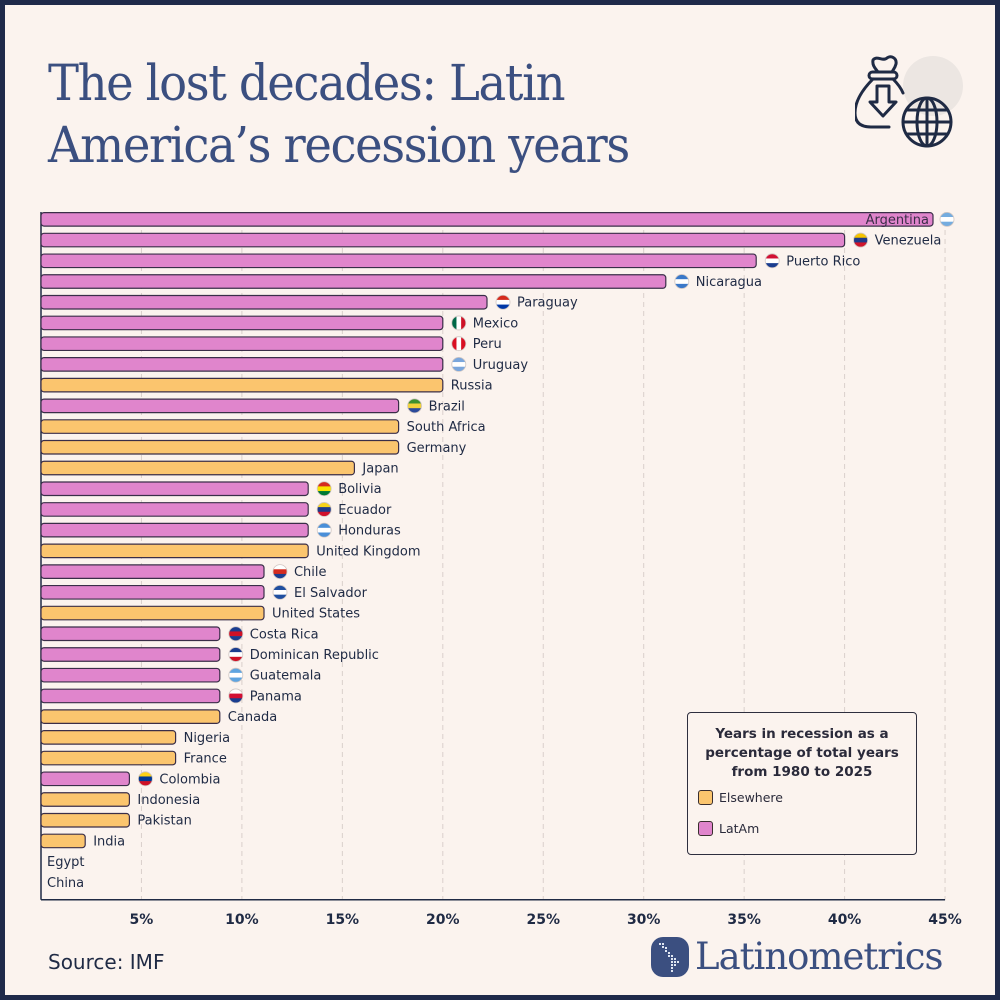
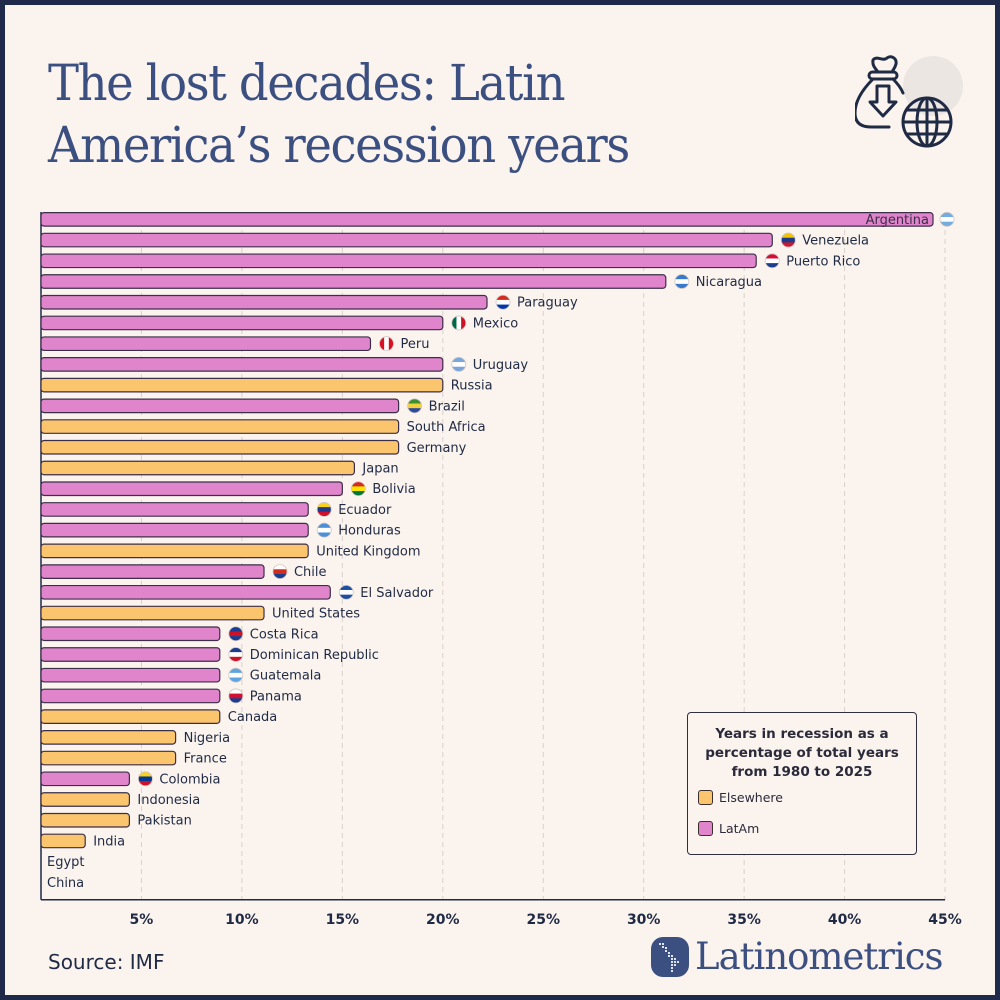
Venezuela: 40.0% -> 36.4%
Peru: 20.0% -> 16.4%
Bolivia: 13.3% -> 15.0%
El Salvador: 11.1% -> 14.4%
